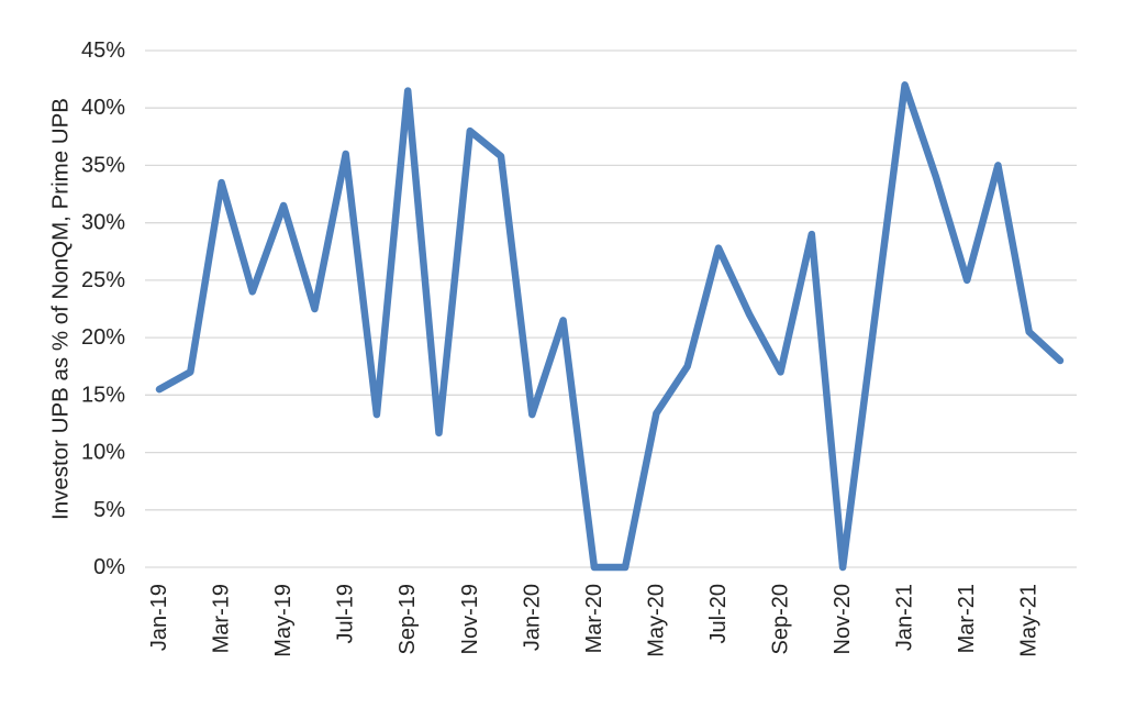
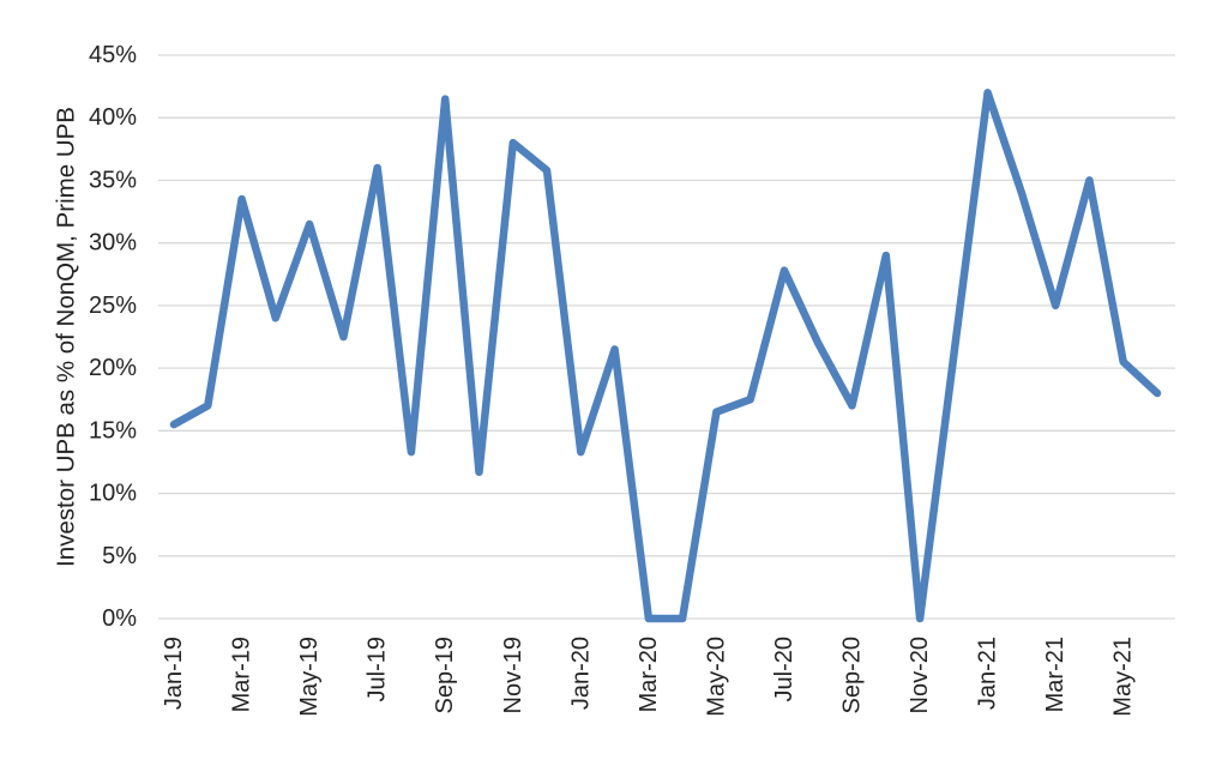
May-20: 13.4% -> 16.5%
